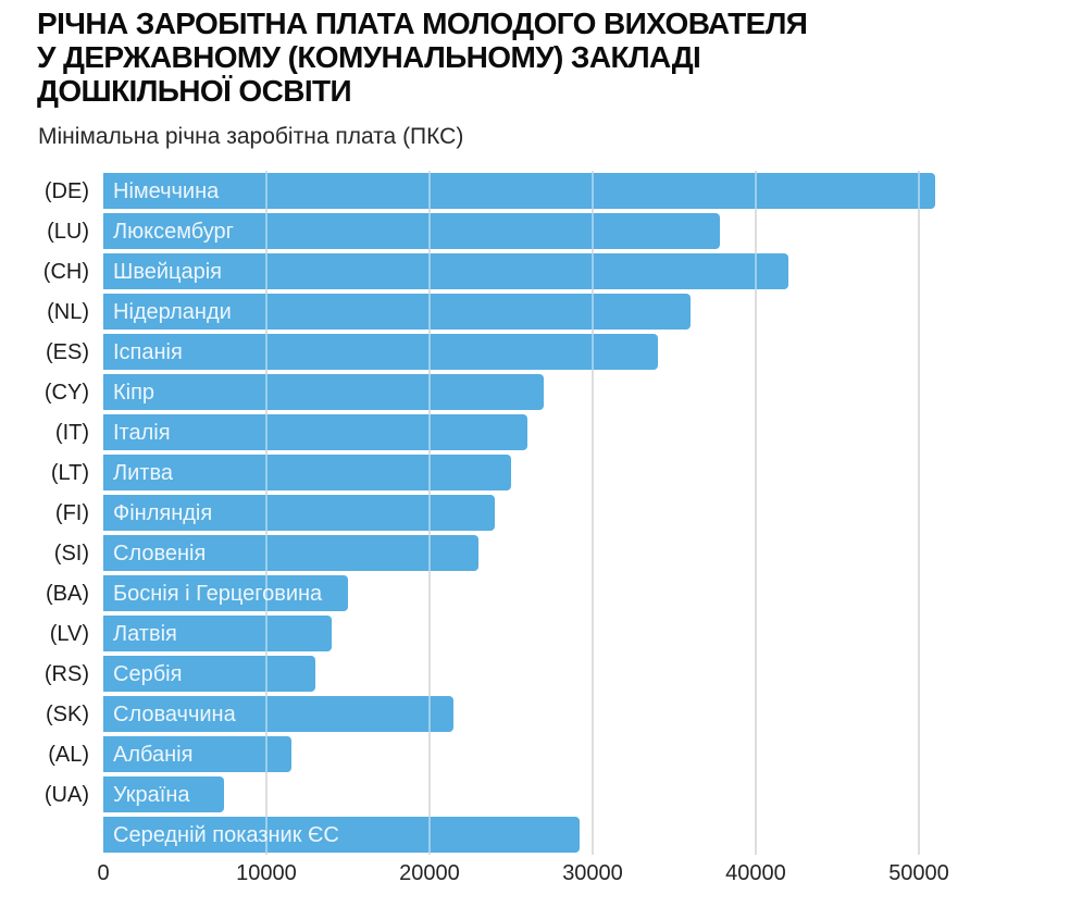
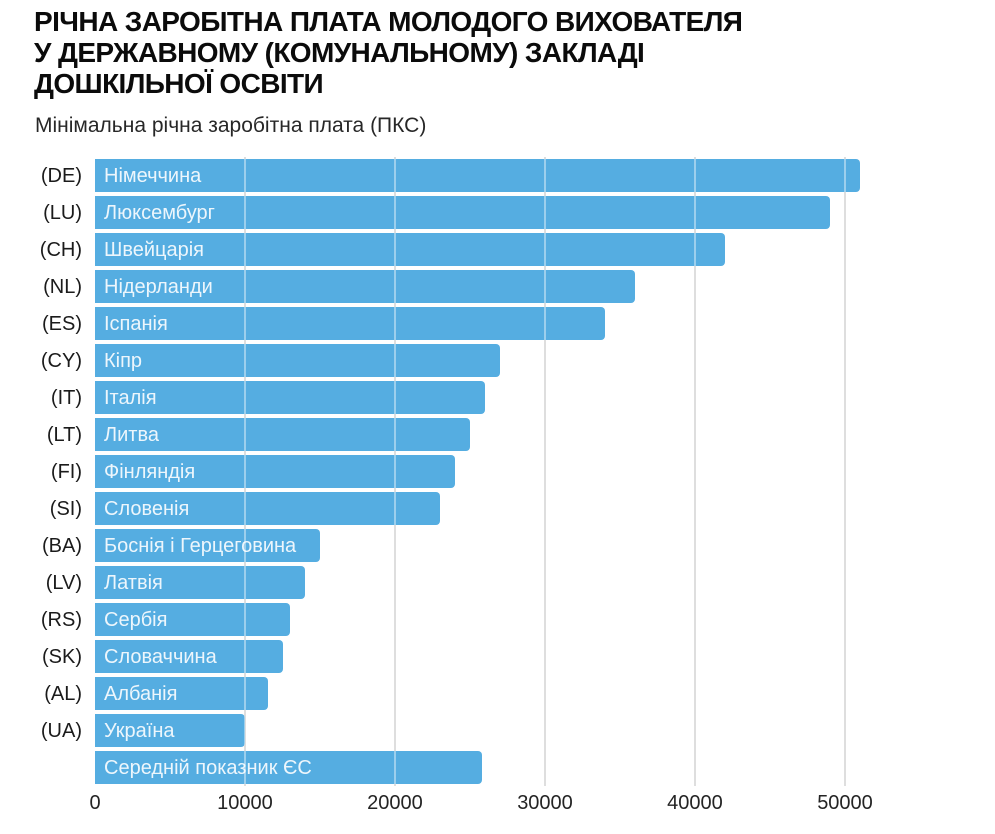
Люксембург: 37800 -> 49000
Словаччина: 21500 -> 12500
Україна: 7400 -> 10000
Середній показник ЄС: 29200 -> 25800
